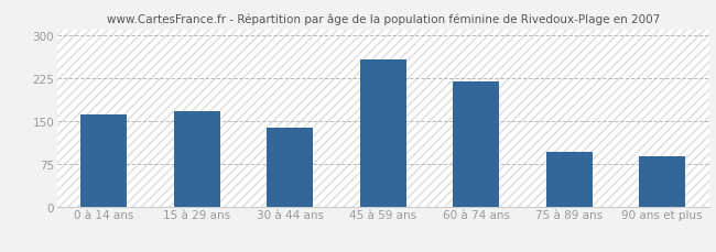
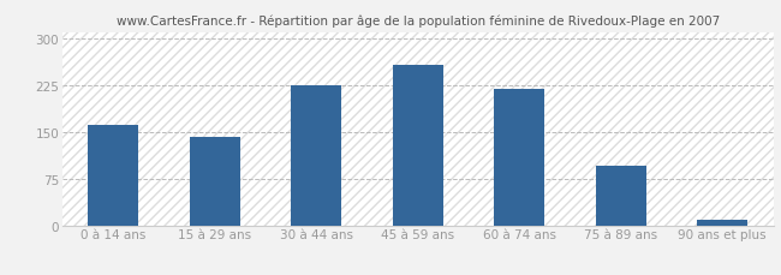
15 à 29 ans: 166 -> 141
30 à 44 ans: 138 -> 224
90 ans et plus: 88 -> 8
